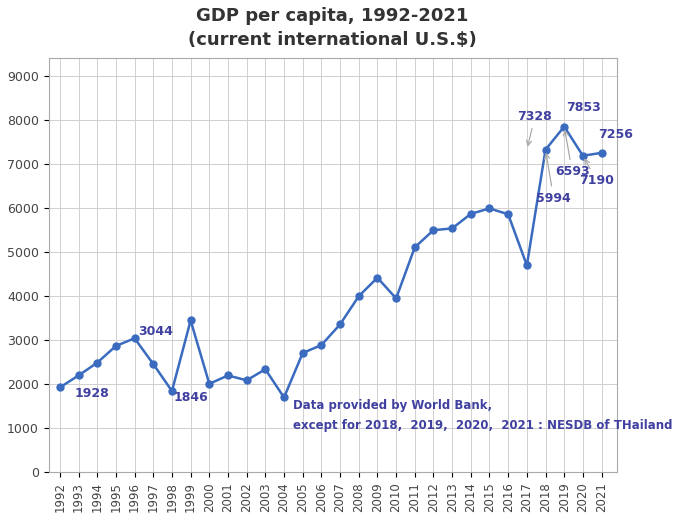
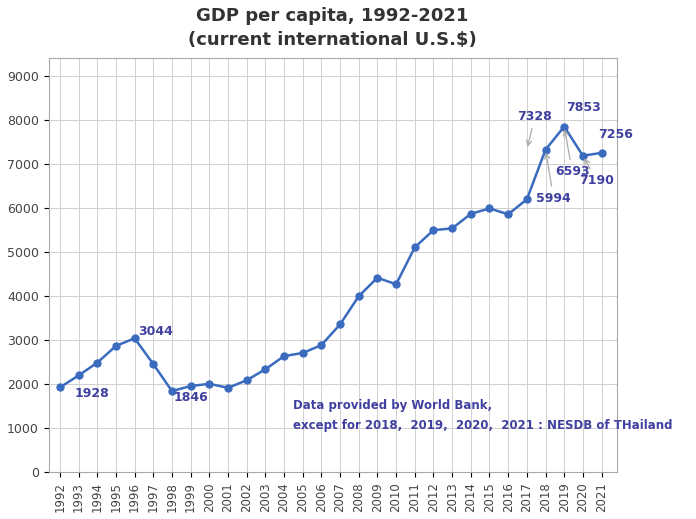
1999: 3450 -> 1960
2001: 2200 -> 1920
2004: 1700 -> 2640
2010: 3950 -> 4270
2017: 4700 -> 6200
